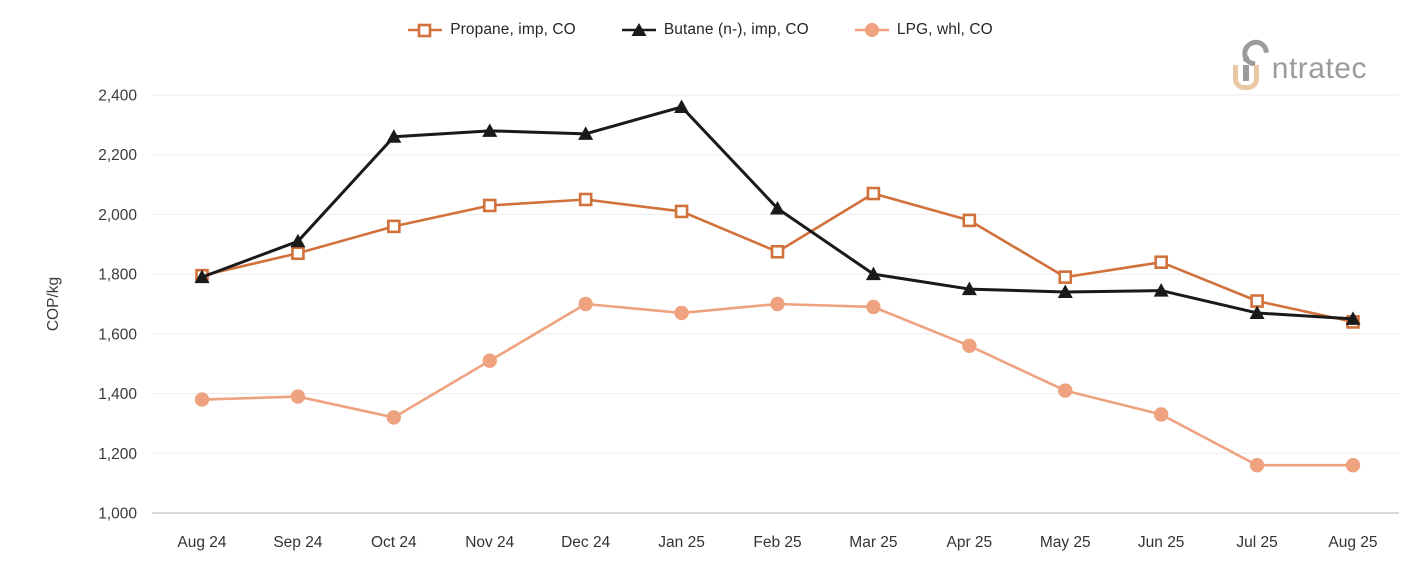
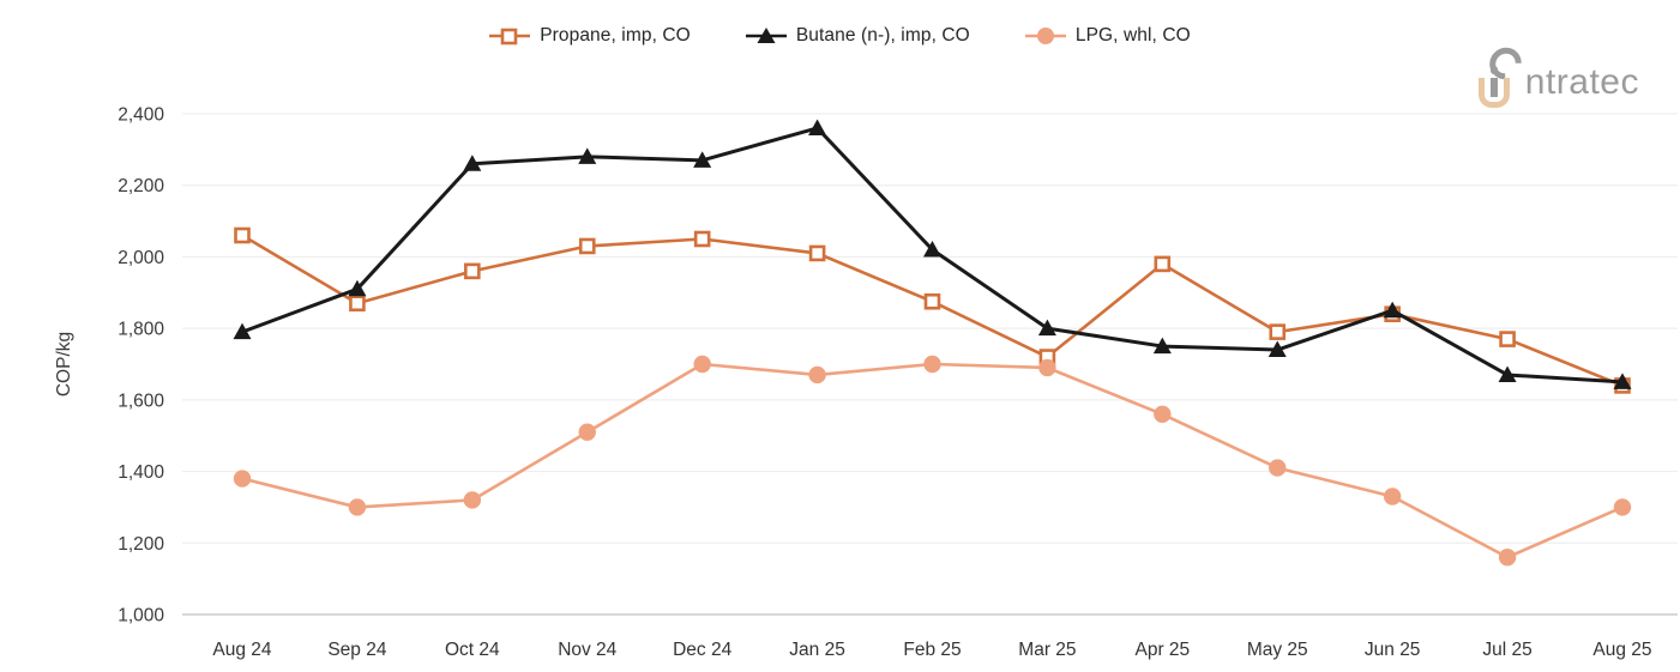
Propane, imp, CO/Aug 24: 1800 -> 2060
LPG, whl, CO/Sep 24: 1390 -> 1300
Propane, imp, CO/Mar 25: 2070 -> 1720
Butane (n-), imp, CO/Jun 25: 1740 -> 1850
Propane, imp, CO/Jul 25: 1710 -> 1770
LPG, whl, CO/Aug 25: 1160 -> 1300
